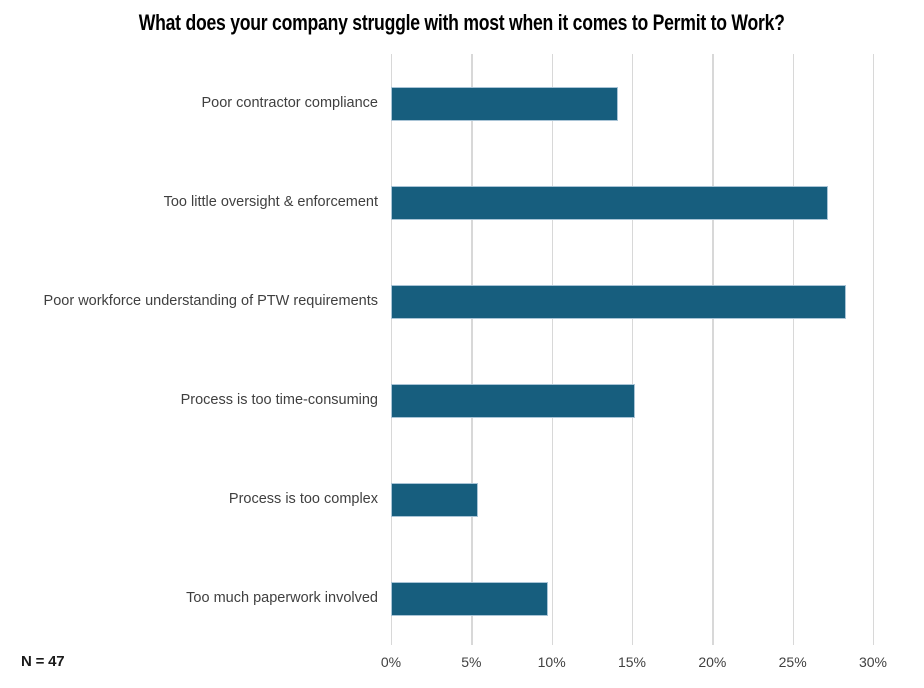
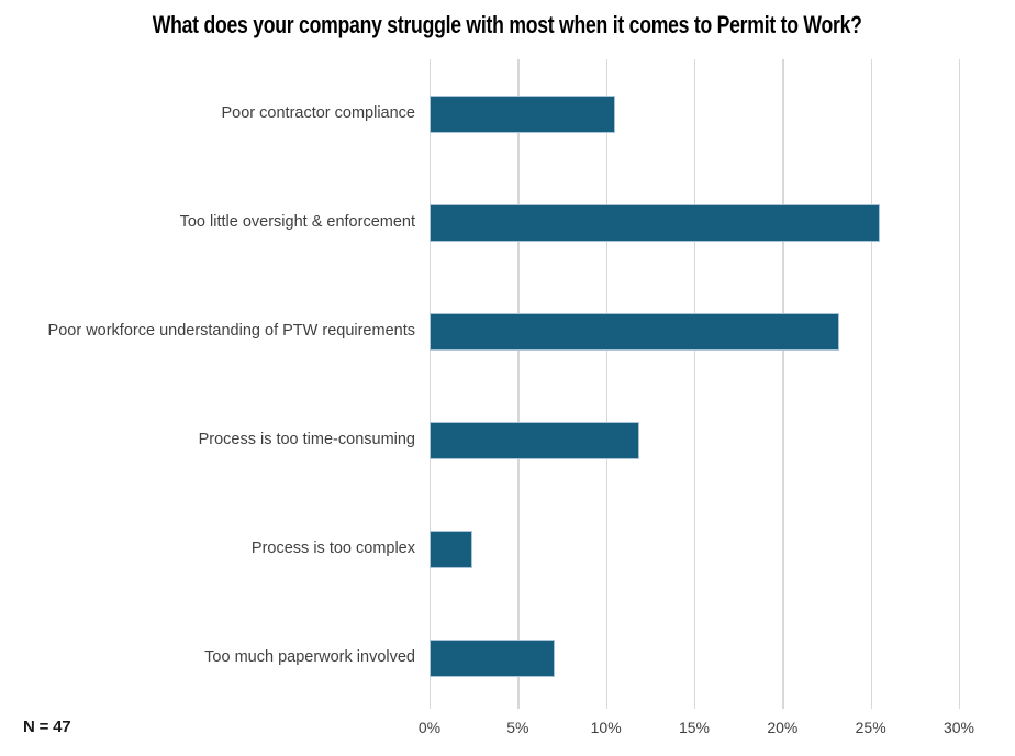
Poor contractor compliance: 14.1% -> 10.5%
Too little oversight & enforcement: 27.2% -> 25.5%
Poor workforce understanding of PTW requirements: 28.3% -> 23.2%
Process is too time-consuming: 15.2% -> 11.9%
Process is too complex: 5.4% -> 2.4%
Too much paperwork involved: 9.8% -> 7.1%
